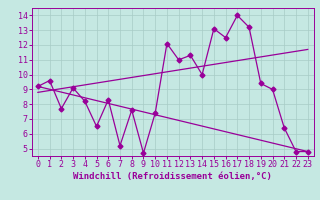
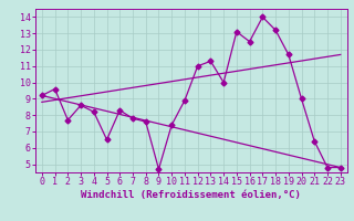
3: 9.1 -> 8.6
7: 5.2 -> 7.8
11: 12.1 -> 8.9
19: 9.4 -> 11.7
